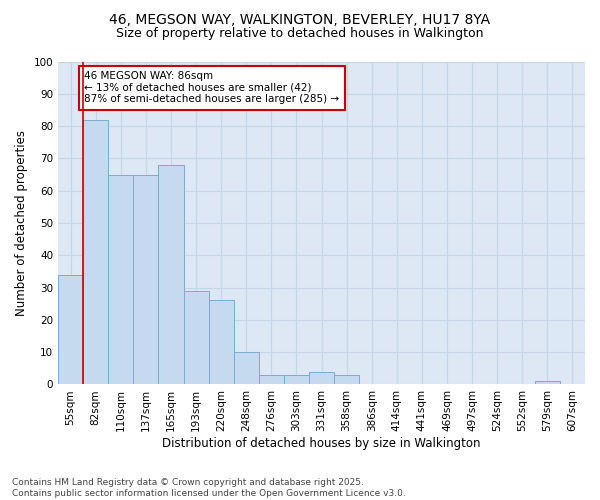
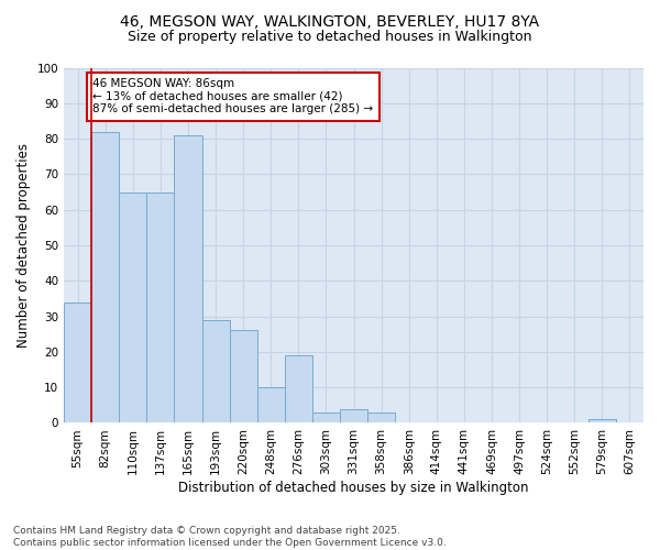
165sqm: 68 -> 81
276sqm: 3 -> 19
